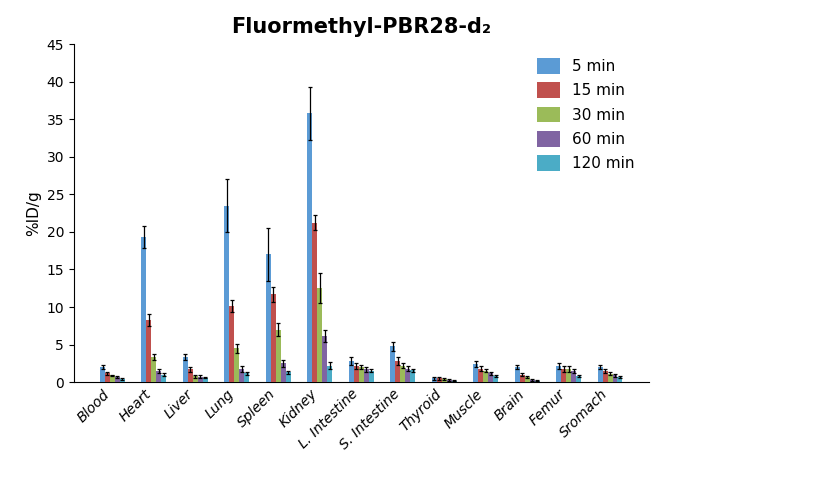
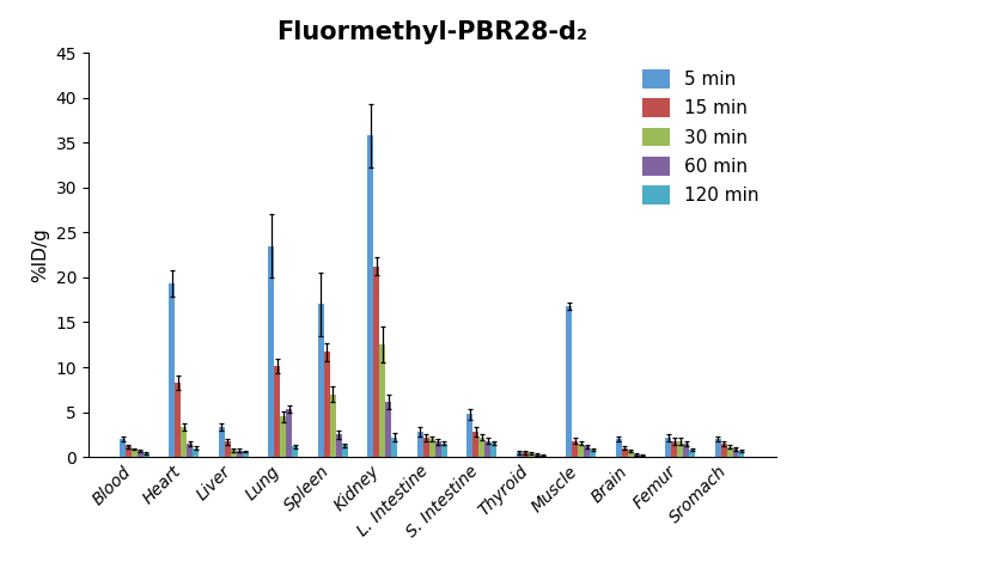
60 min/Lung: 1.8 -> 5.4
5 min/Muscle: 2.4 -> 16.8
